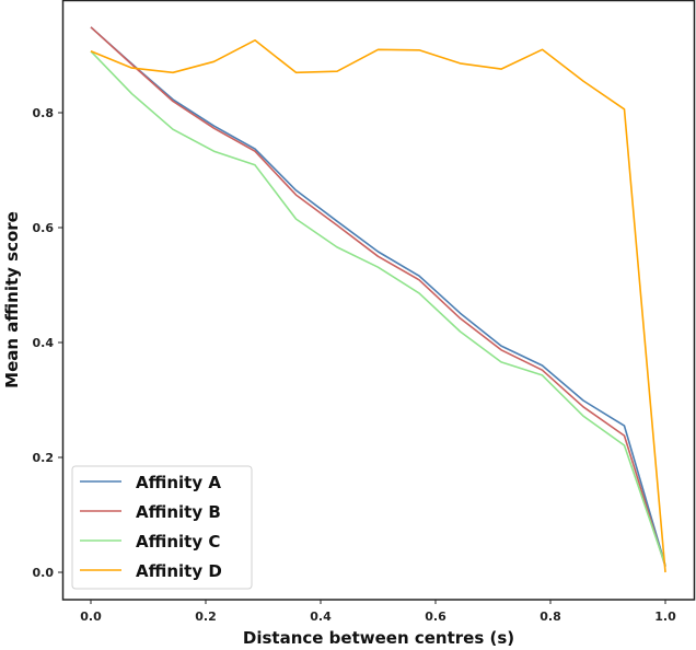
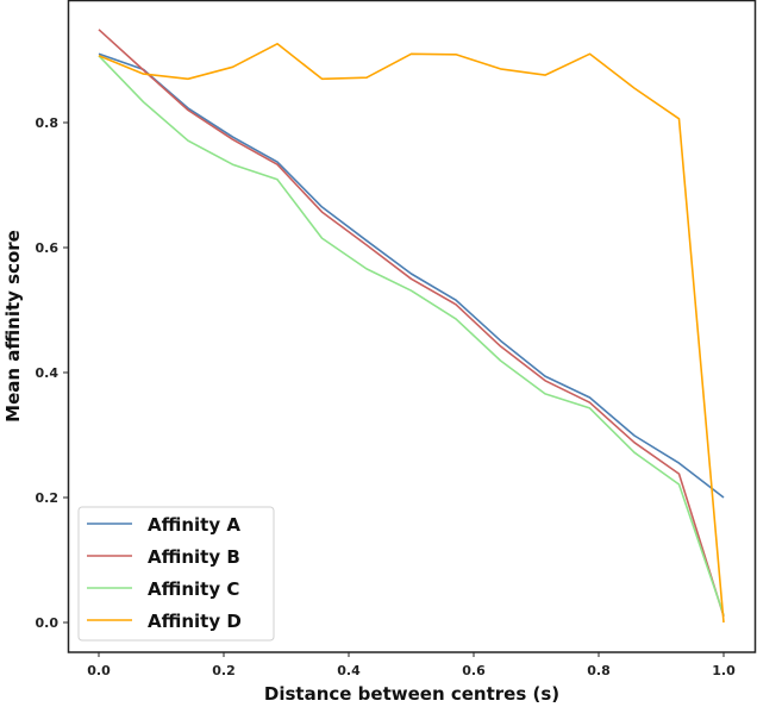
Affinity A/0.0: 0.95 -> 0.91
Affinity A/1.0: 0.01 -> 0.20
